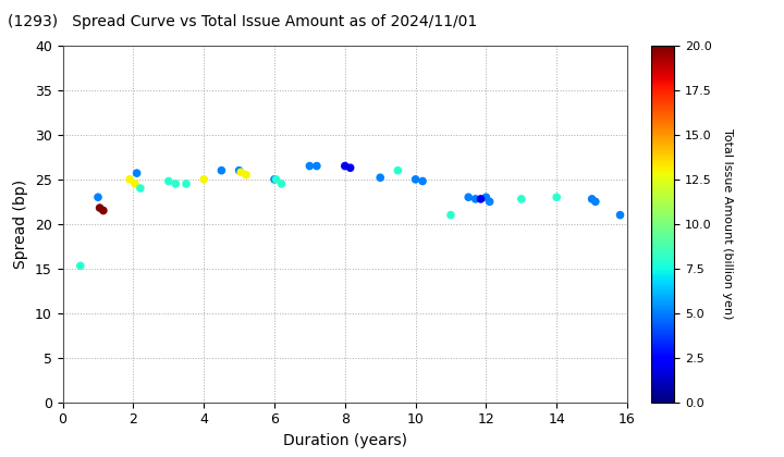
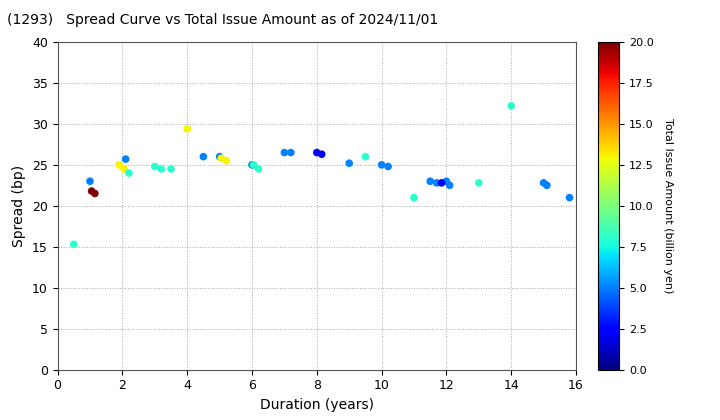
4: 25.0 -> 29.4
14: 23.0 -> 32.2
